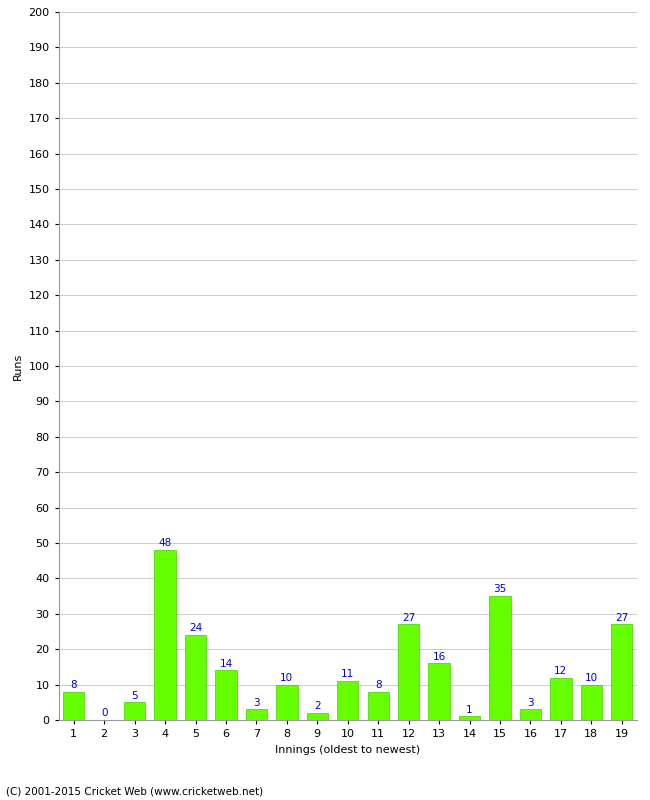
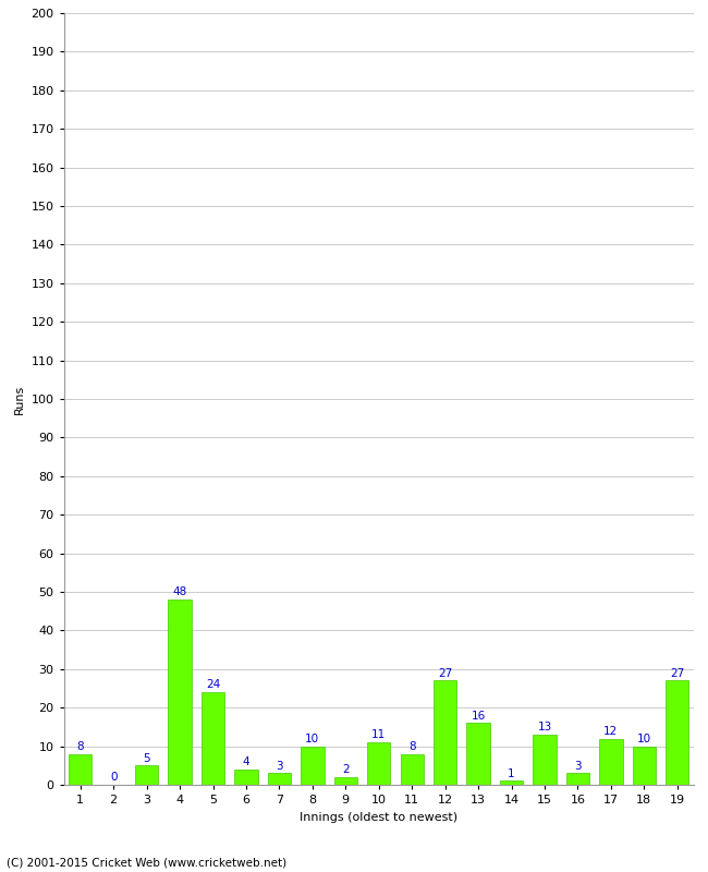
6: 14 -> 4
15: 35 -> 13
